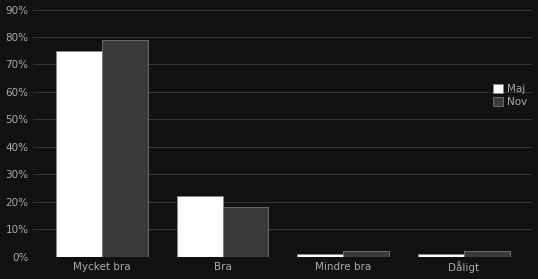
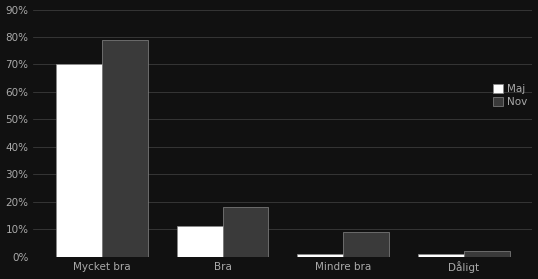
Maj/Mycket bra: 75% -> 70%
Maj/Bra: 22% -> 11%
Nov/Mindre bra: 2% -> 9%
